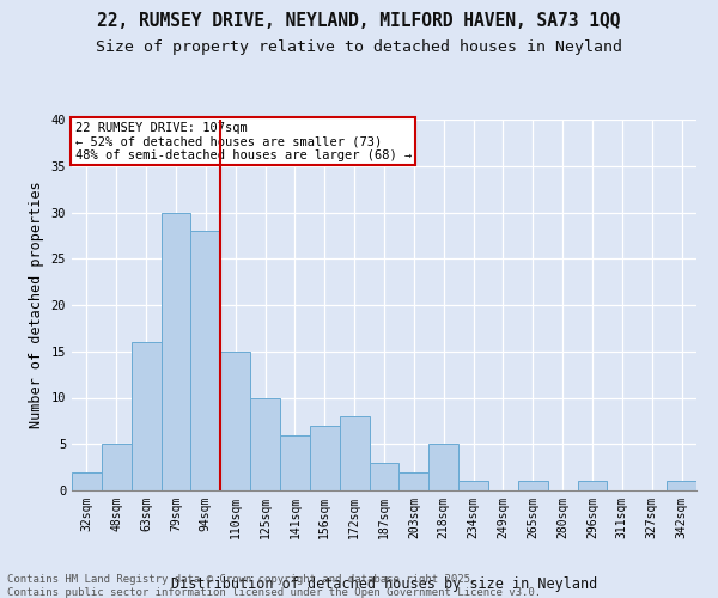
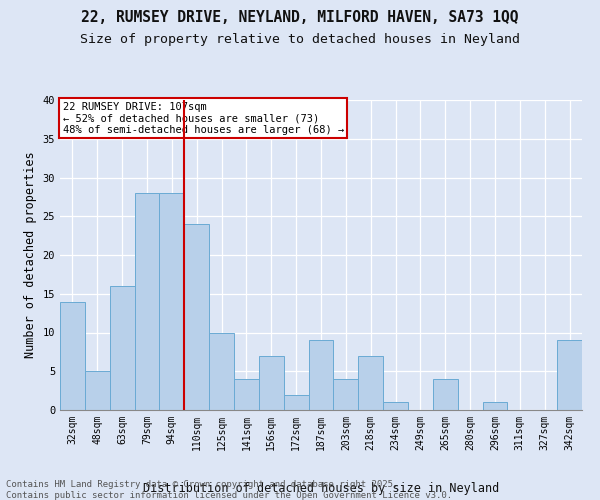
32sqm: 2 -> 14
79sqm: 30 -> 28
110sqm: 15 -> 24
141sqm: 6 -> 4
172sqm: 8 -> 2
187sqm: 3 -> 9
203sqm: 2 -> 4
218sqm: 5 -> 7
265sqm: 1 -> 4
342sqm: 1 -> 9
